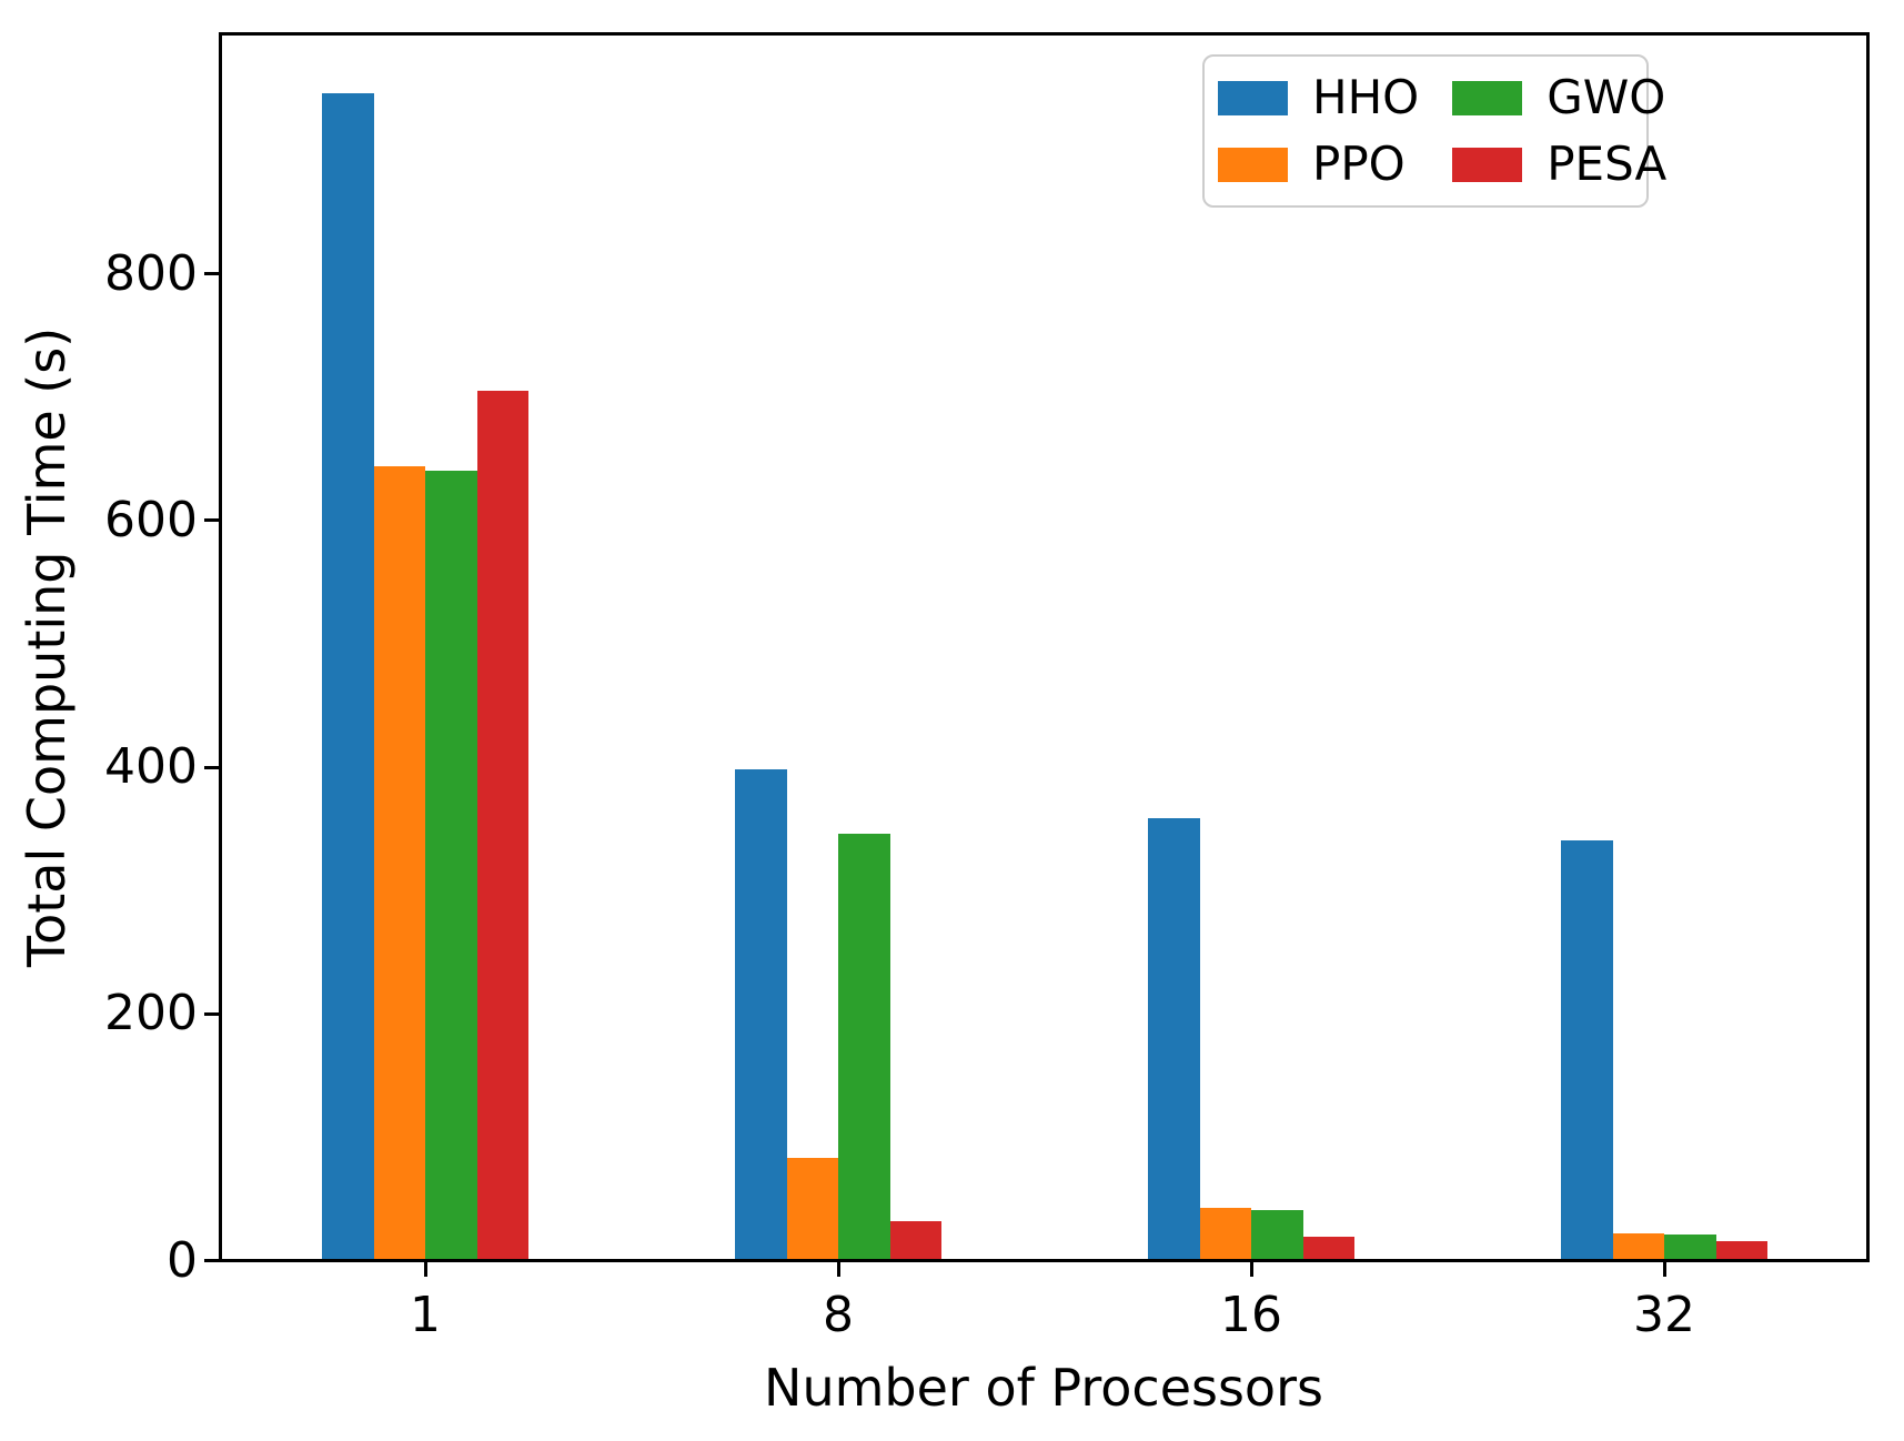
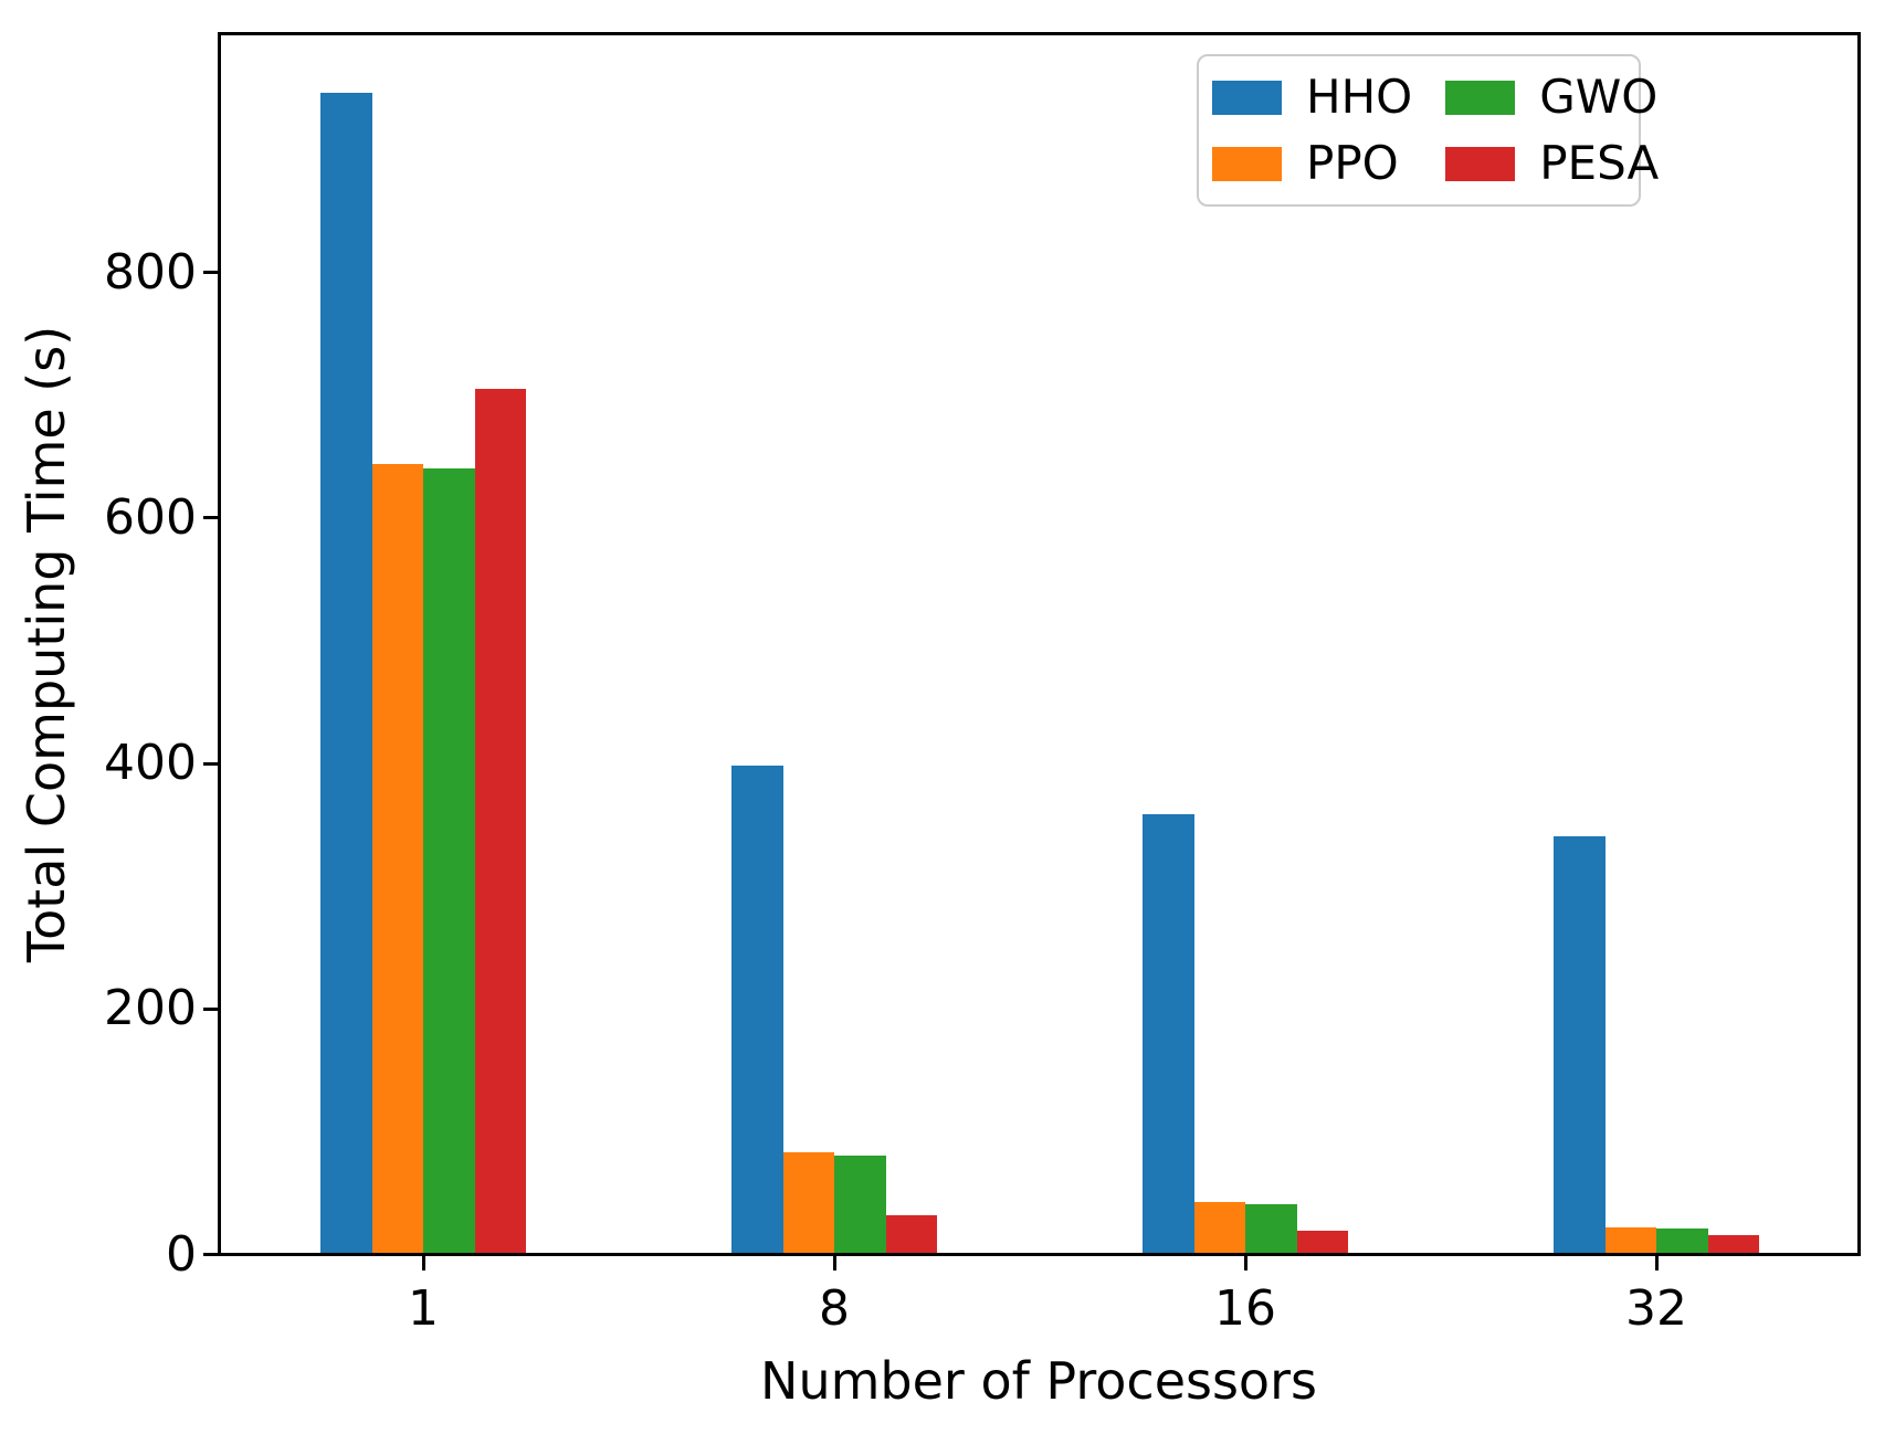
GWO/8: 345 -> 79
